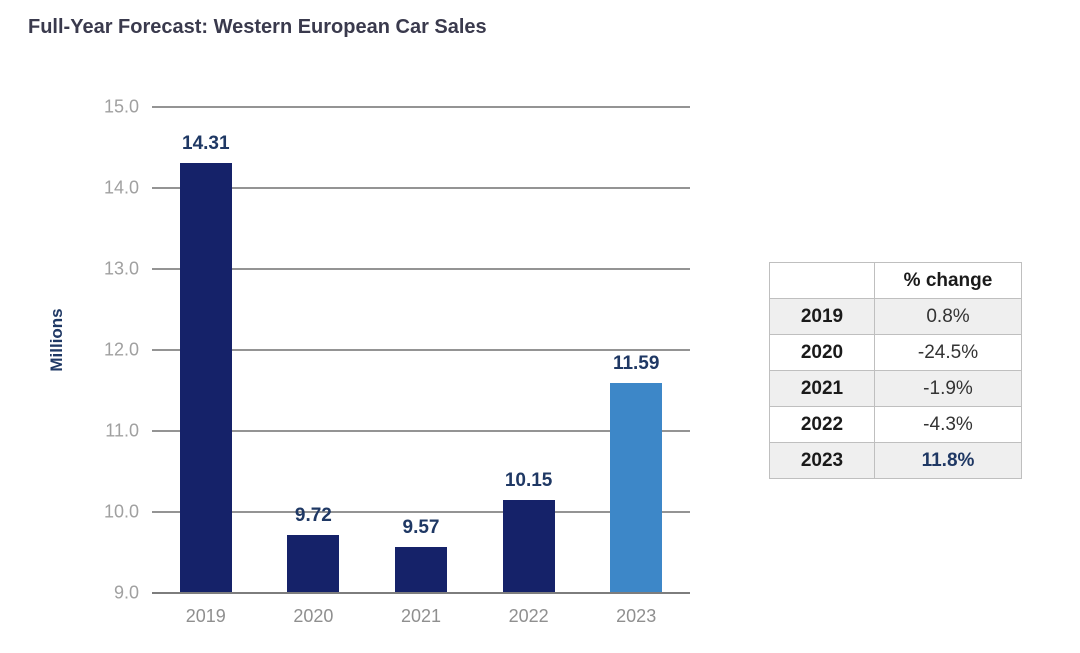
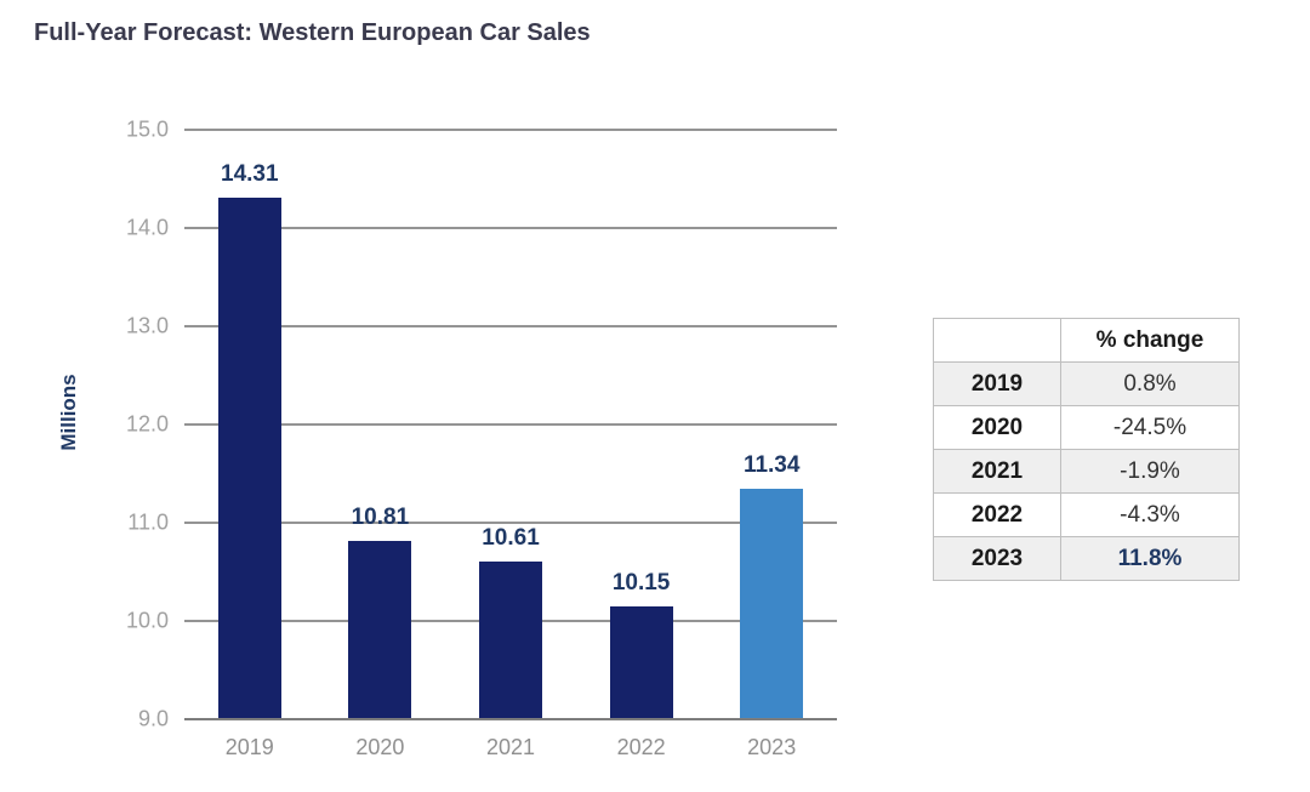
2020: 9.72 -> 10.81
2021: 9.57 -> 10.61
2023: 11.59 -> 11.34
